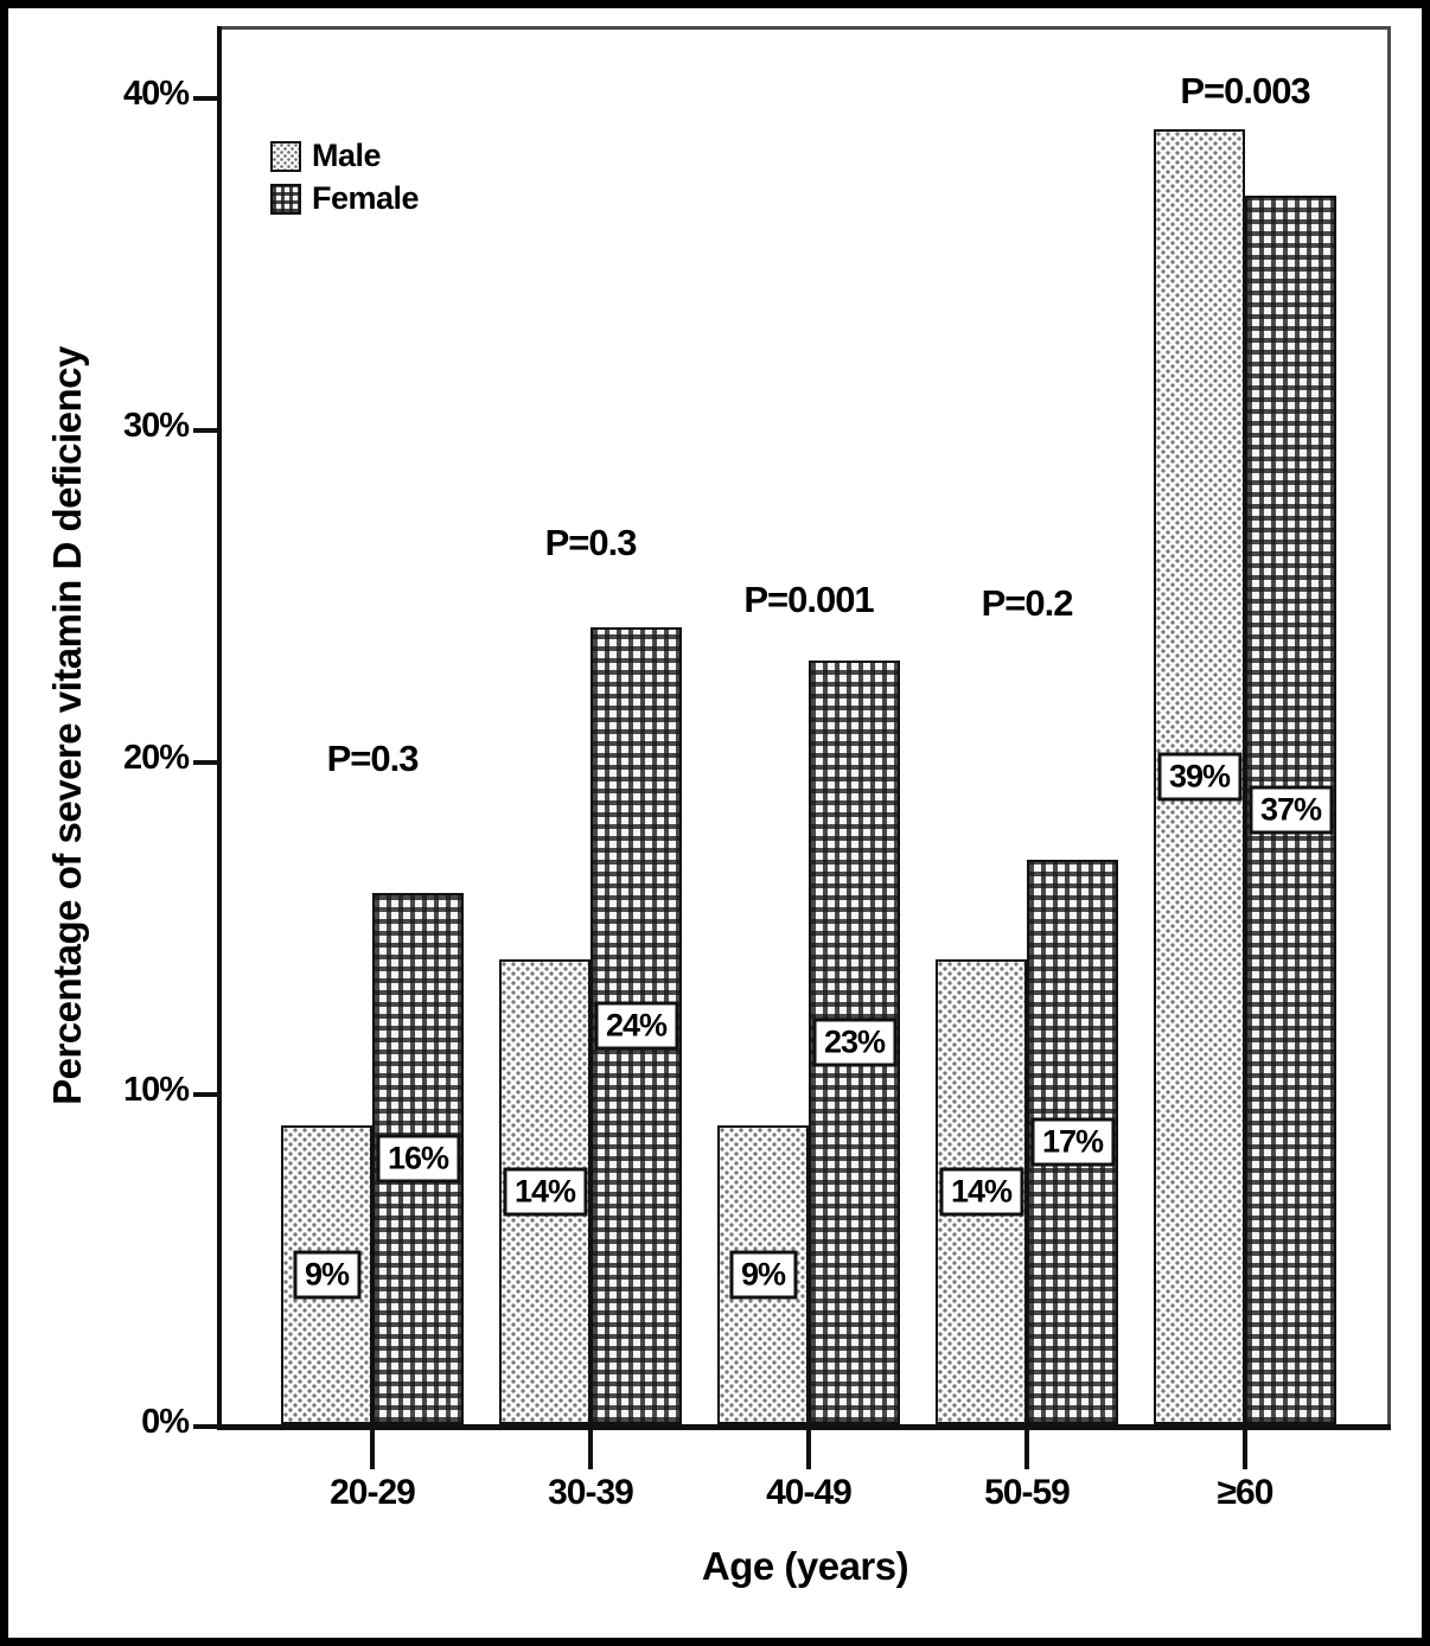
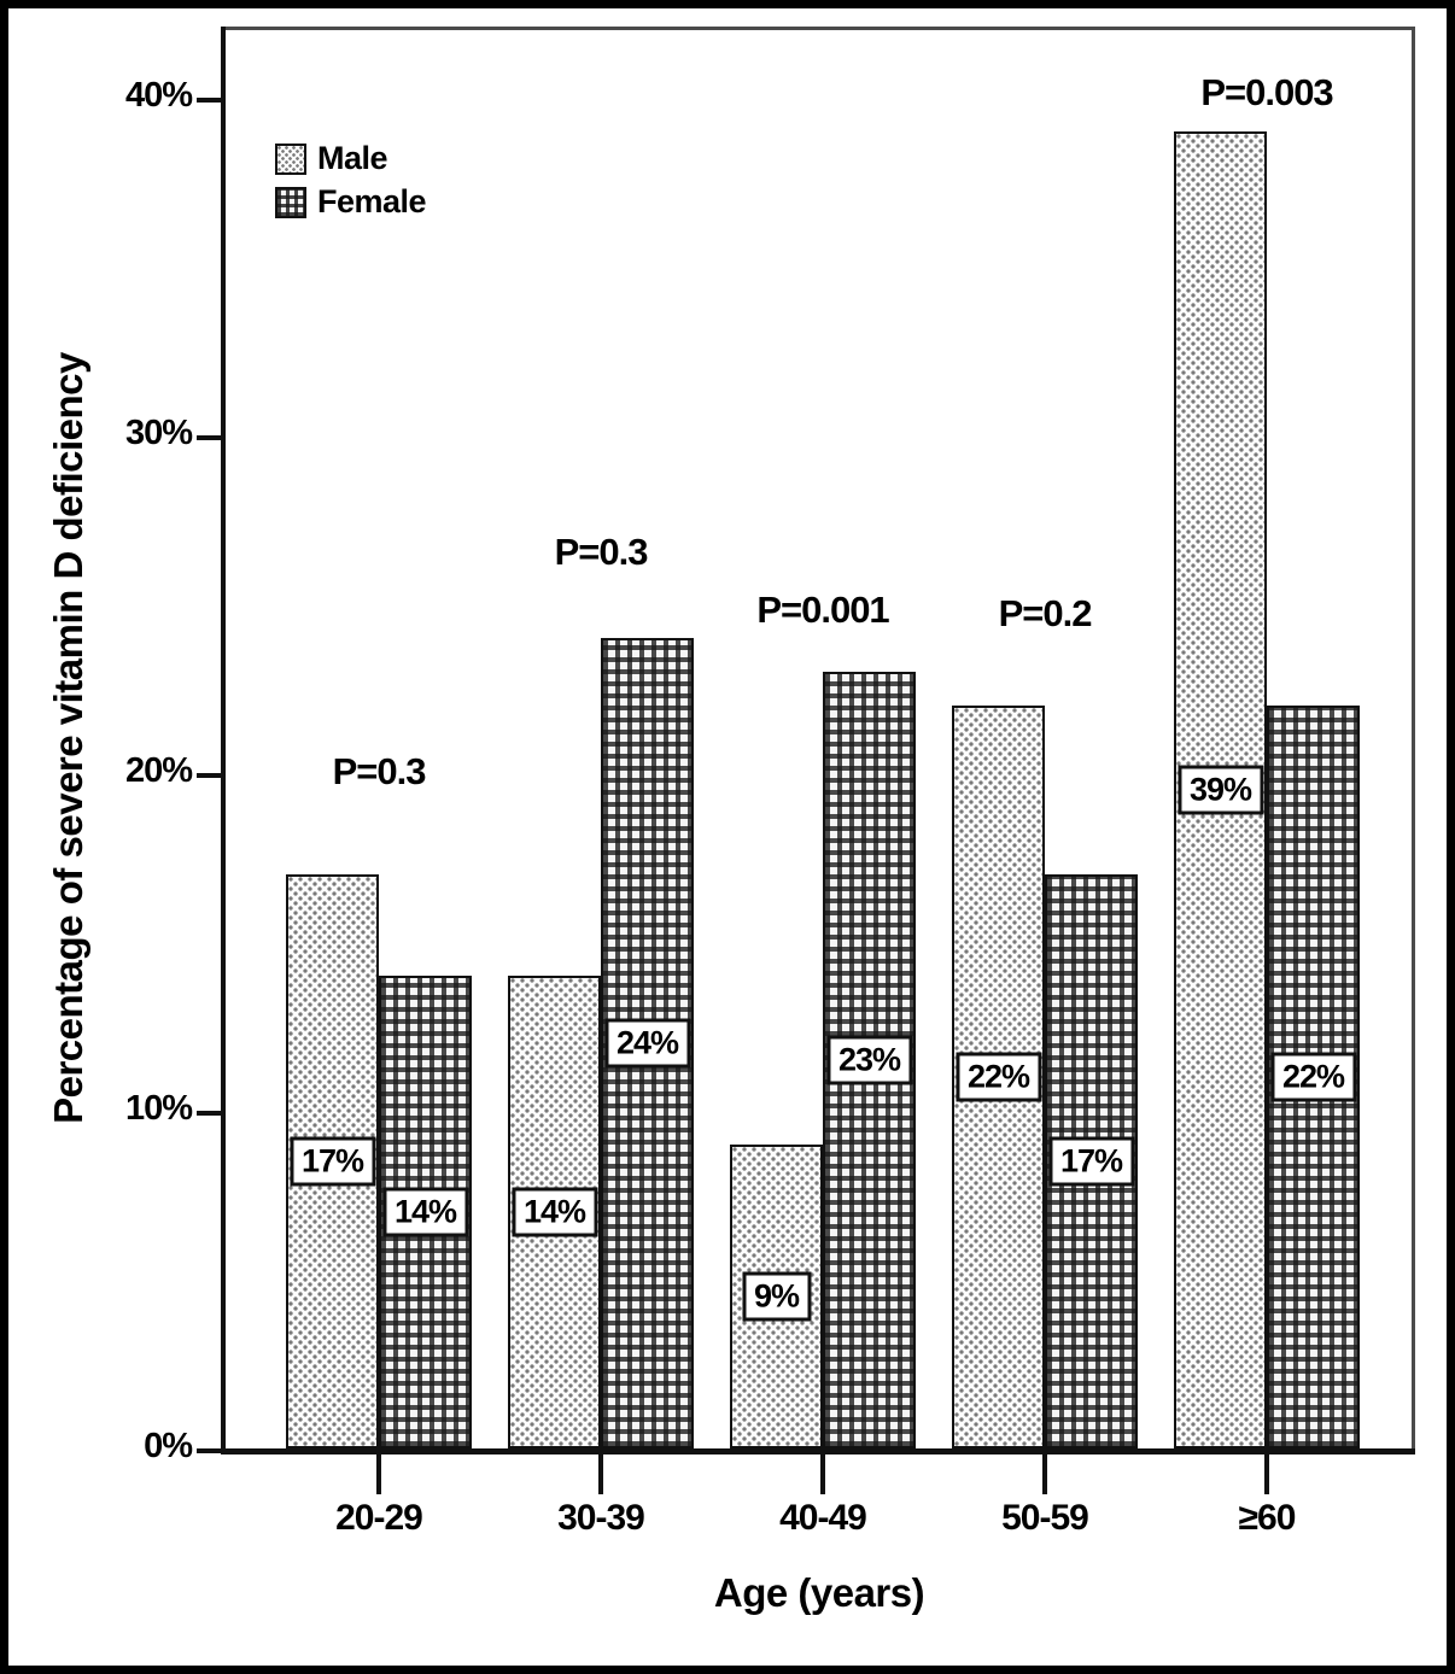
Male/20-29: 9% -> 17%
Female/20-29: 16% -> 14%
Male/50-59: 14% -> 22%
Female/≥60: 37% -> 22%
